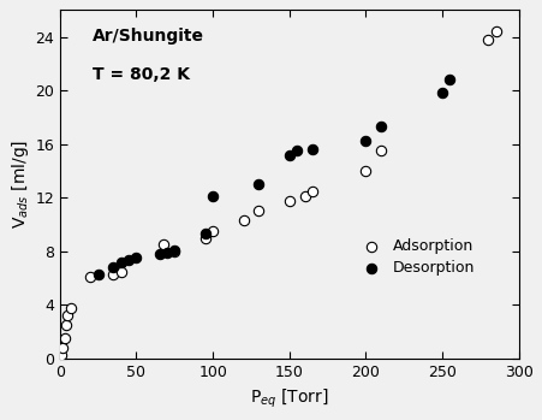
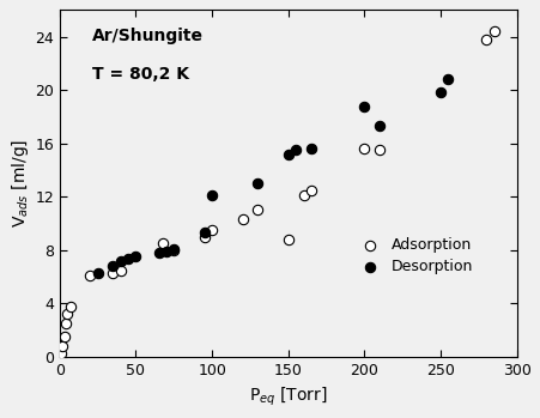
Adsorption/150: 11.8 -> 8.8
Adsorption/200: 14.0 -> 15.6
Desorption/200: 16.2 -> 18.8
